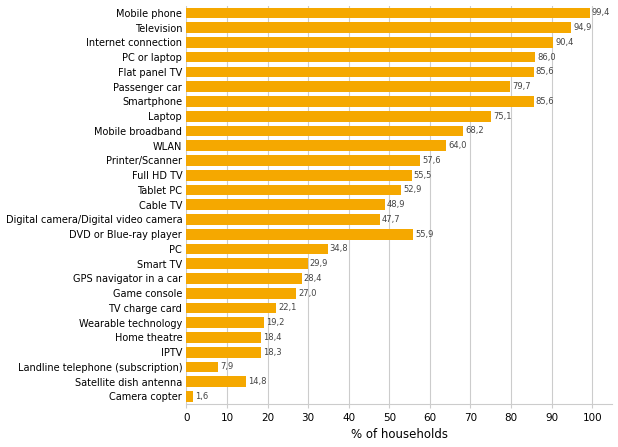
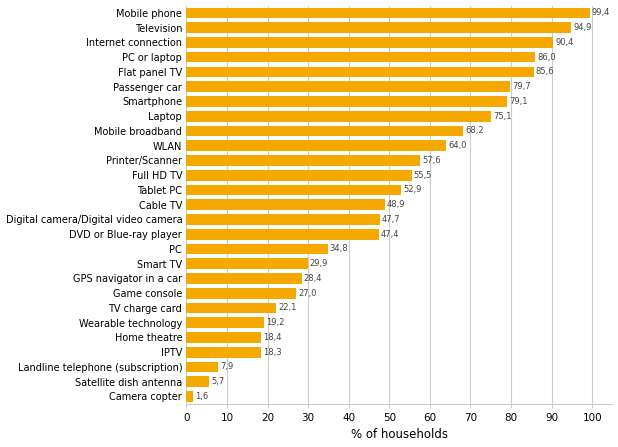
Smartphone: 85,6 -> 79,1
DVD or Blue-ray player: 55,9 -> 47,4
Satellite dish antenna: 14,8 -> 5,7
